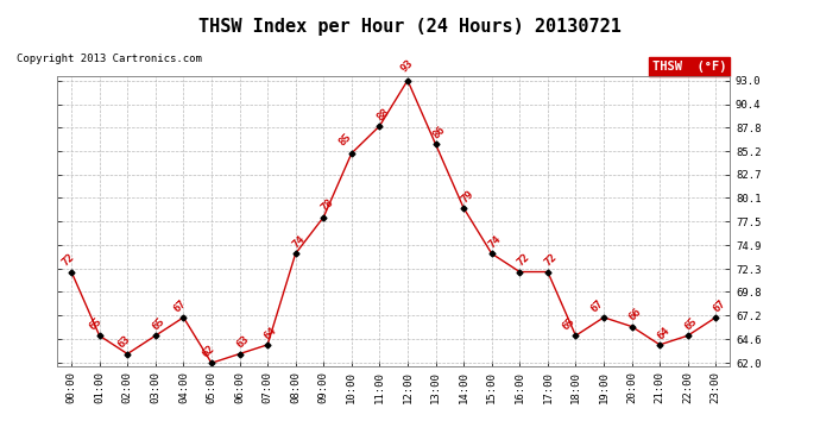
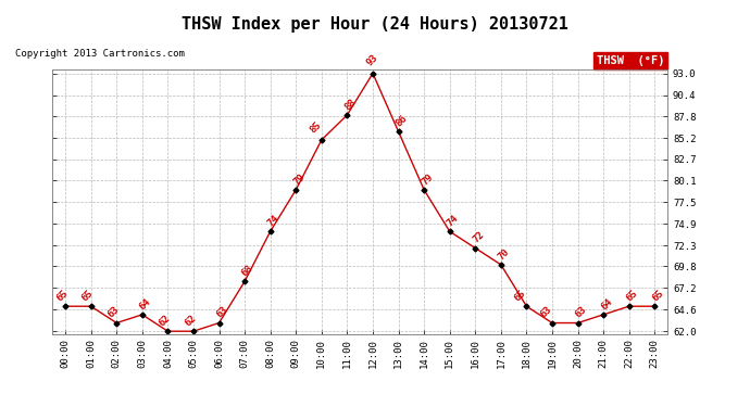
00:00: 72 -> 65
03:00: 65 -> 64
04:00: 67 -> 62
07:00: 64 -> 68
09:00: 78 -> 79
17:00: 72 -> 70
19:00: 67 -> 63
20:00: 66 -> 63
23:00: 67 -> 65
